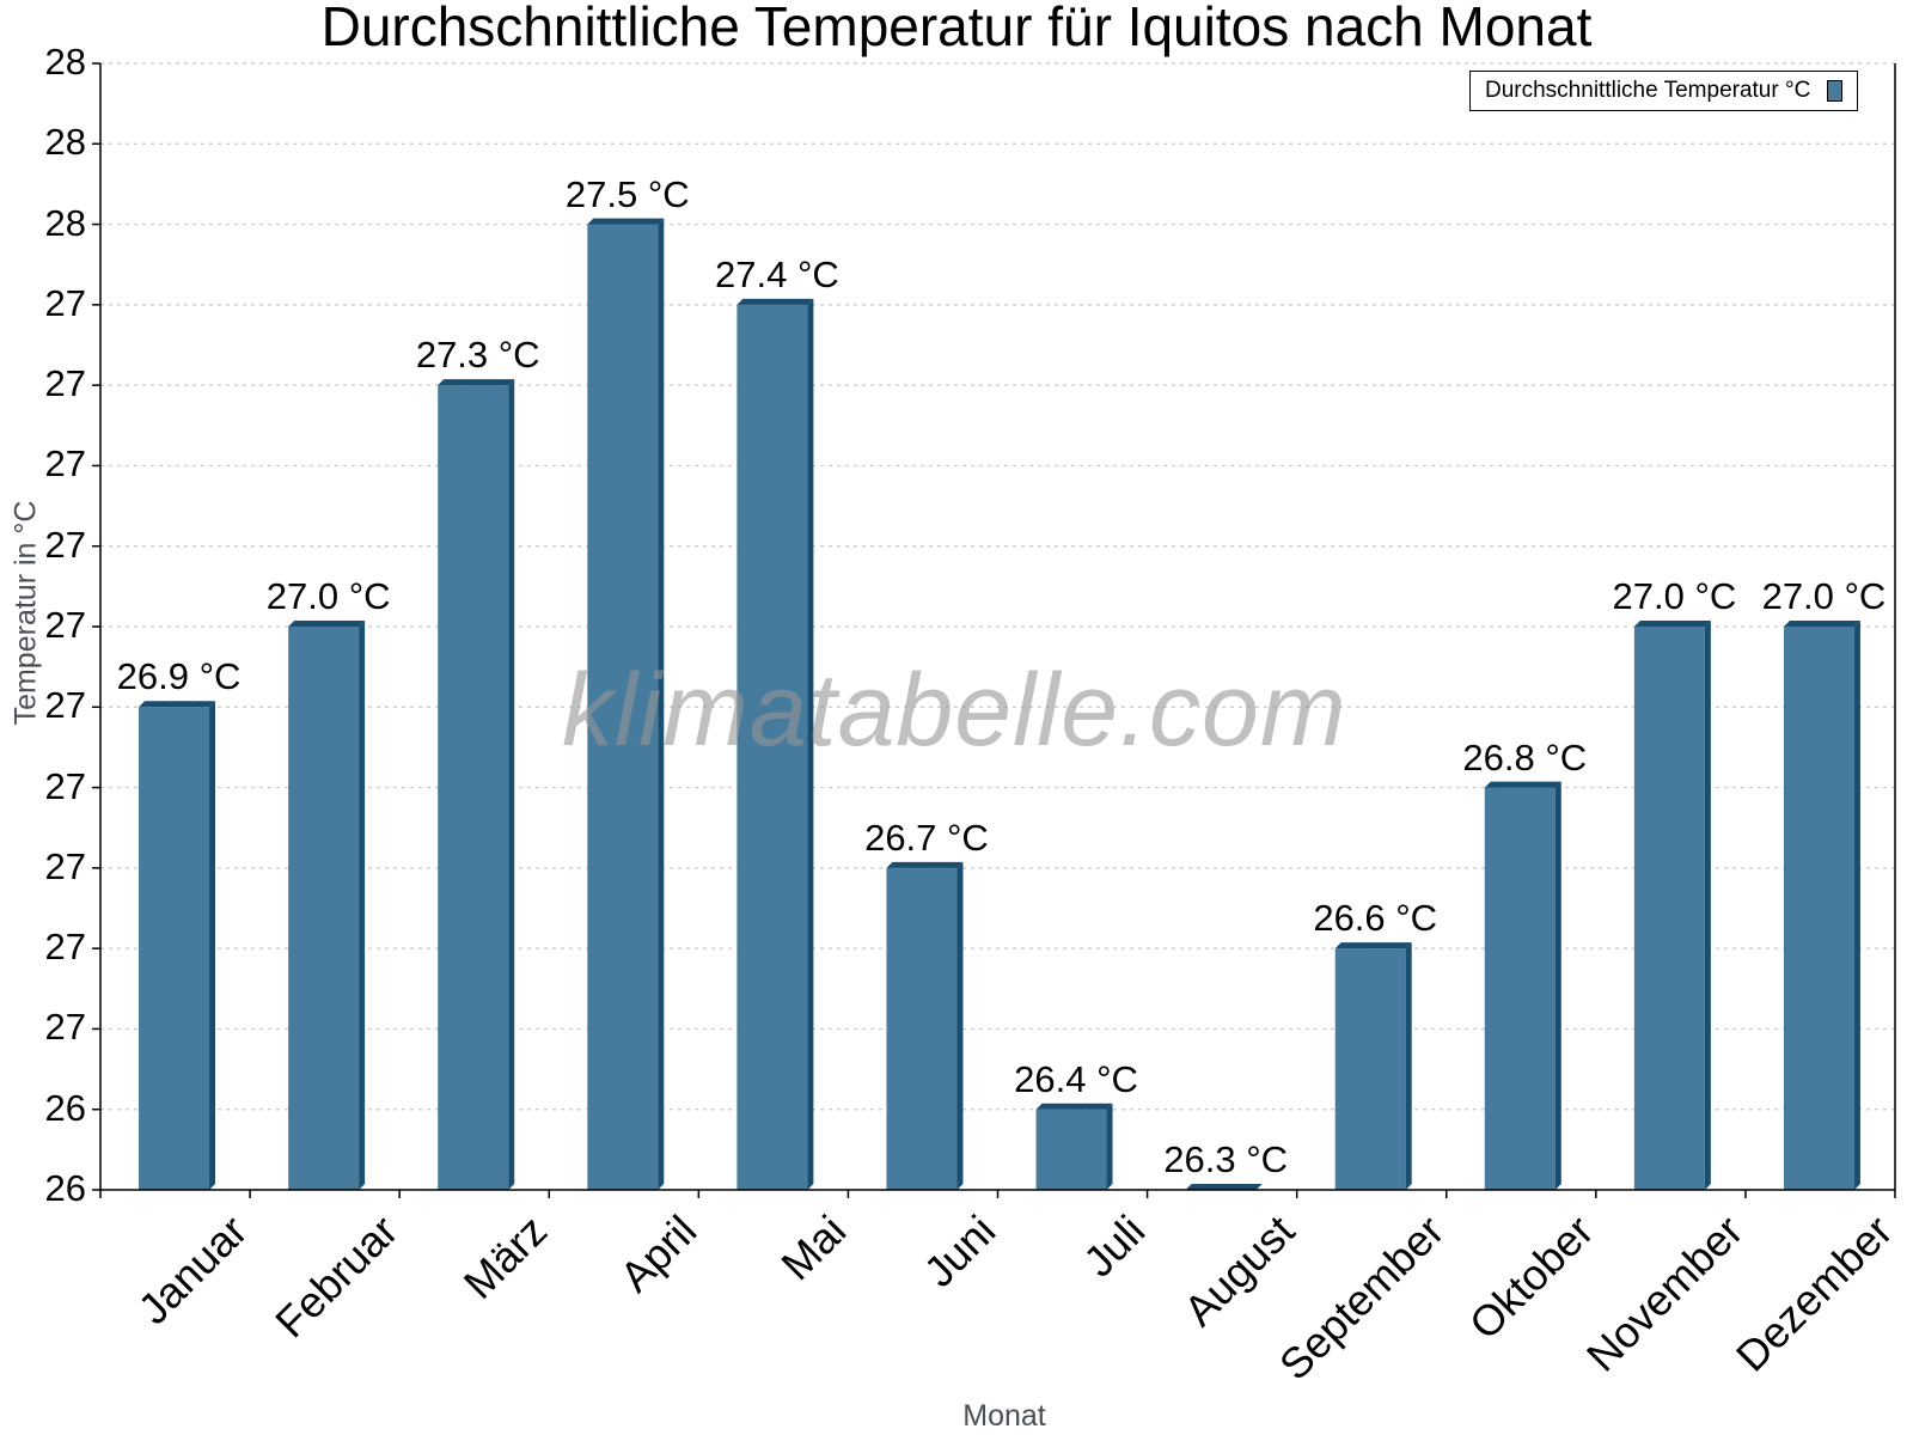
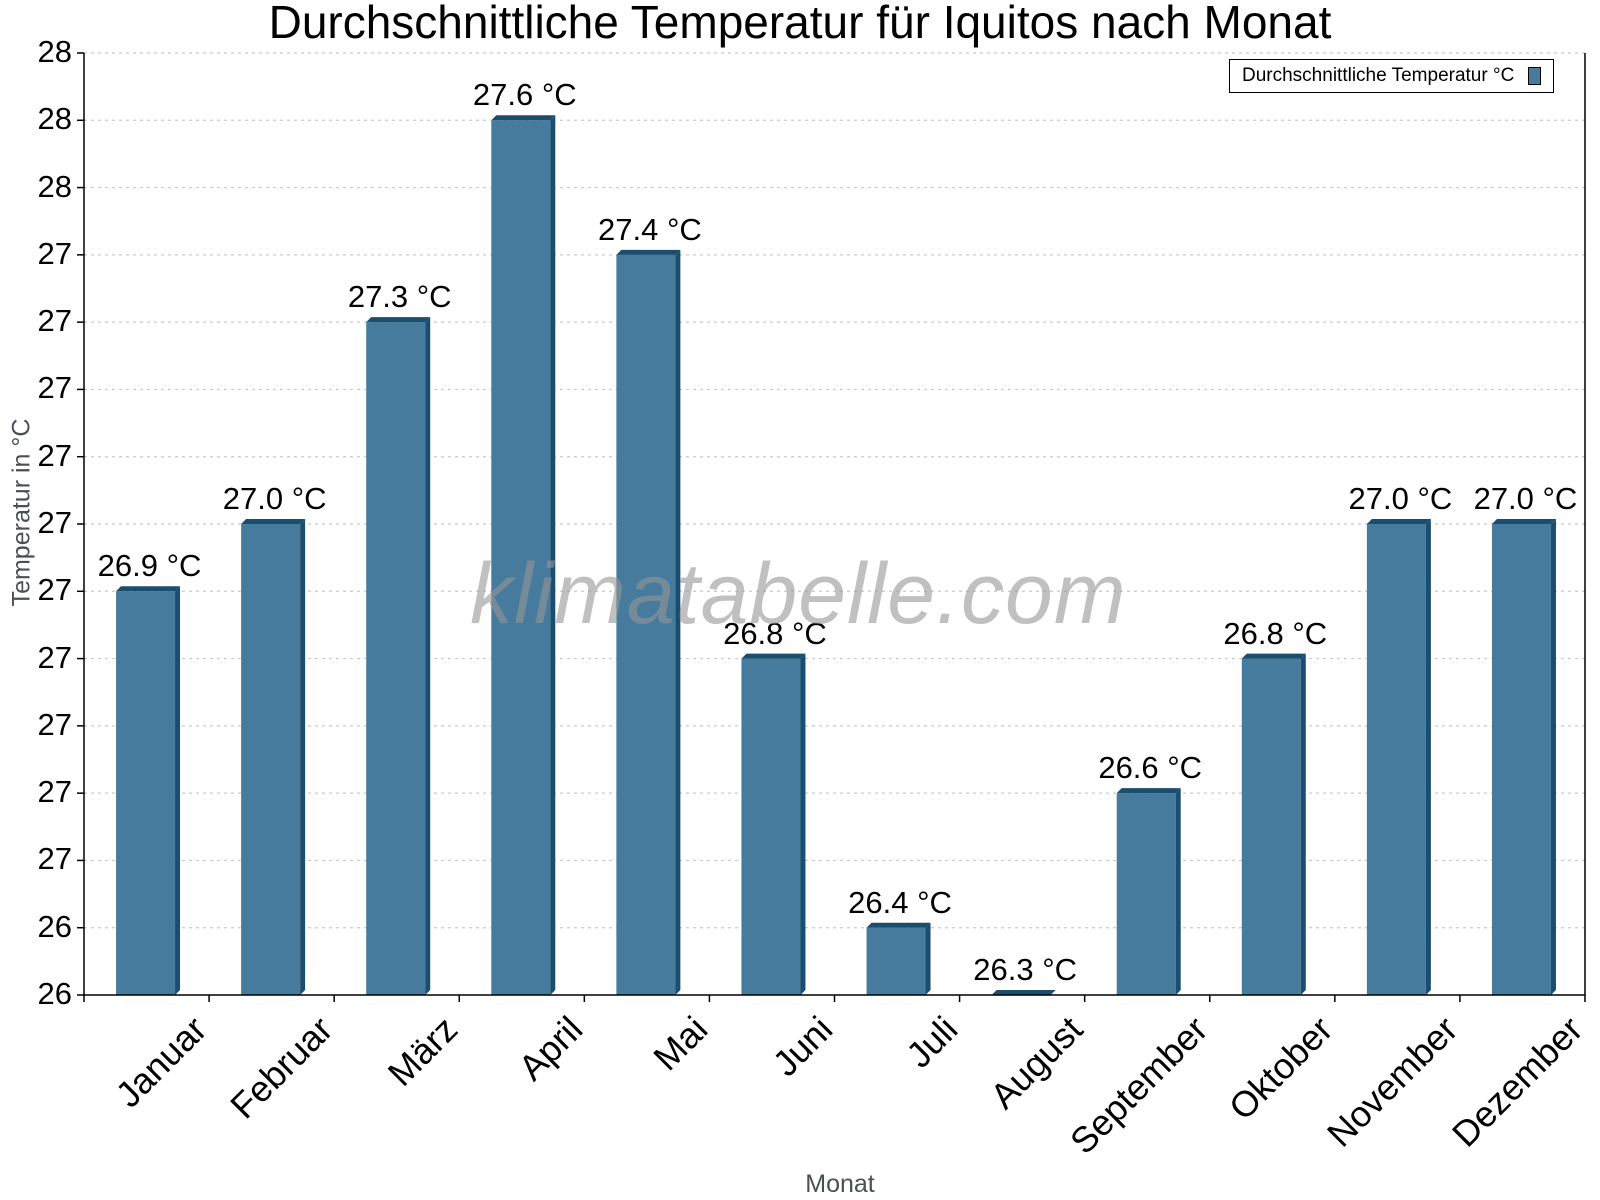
April: 27.5 -> 27.6
Juni: 26.7 -> 26.8
